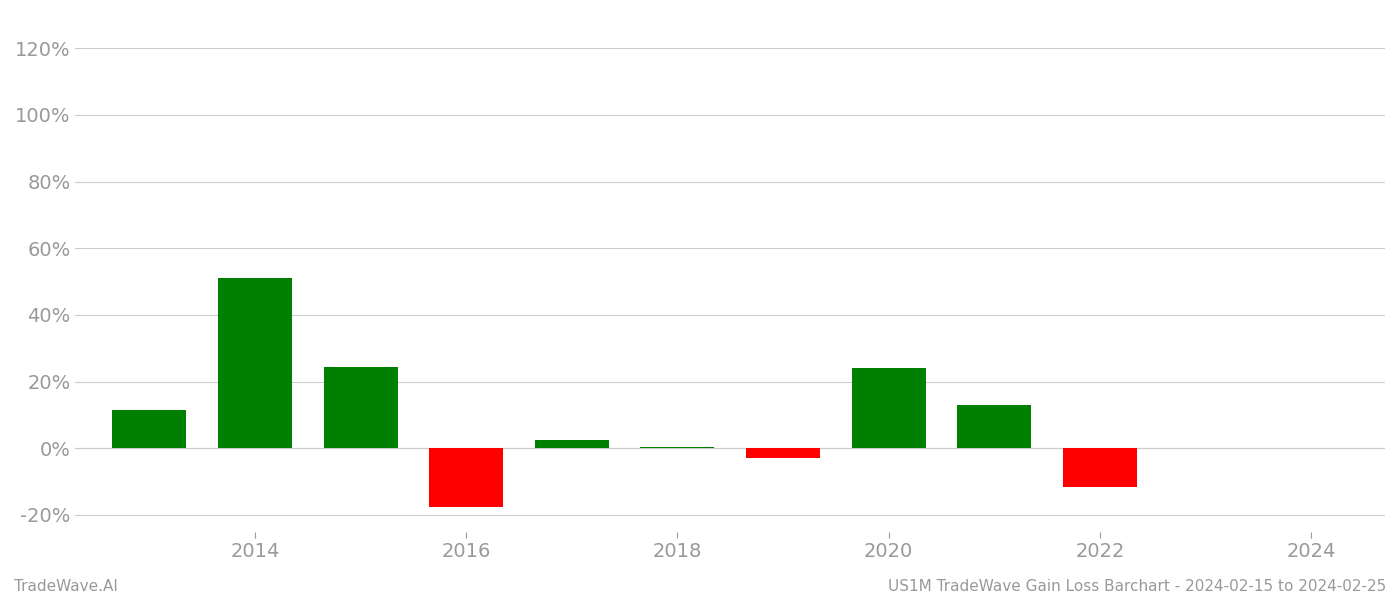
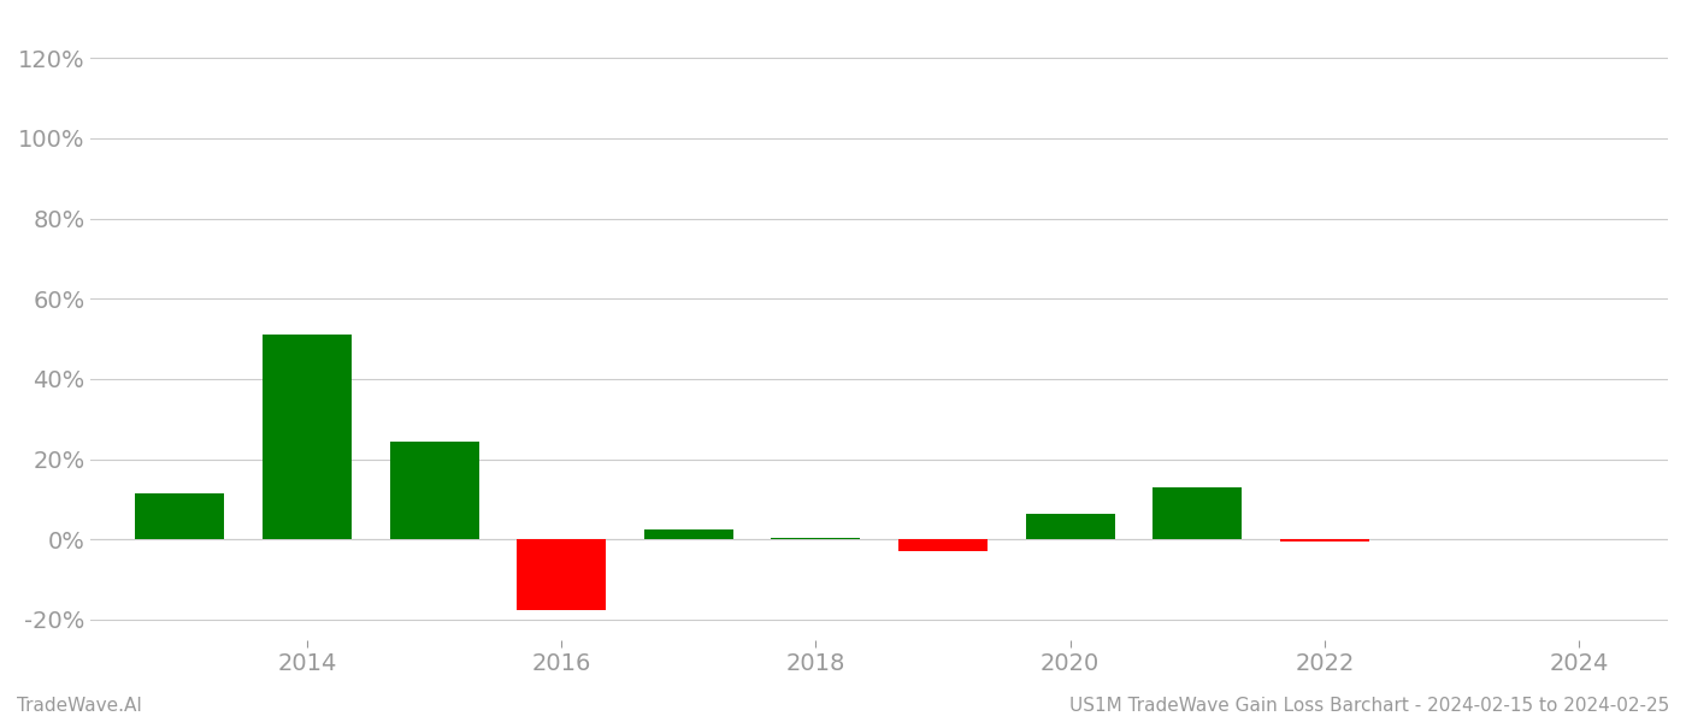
2020: 24.0% -> 6.5%
2022: -11.5% -> -0.5%
